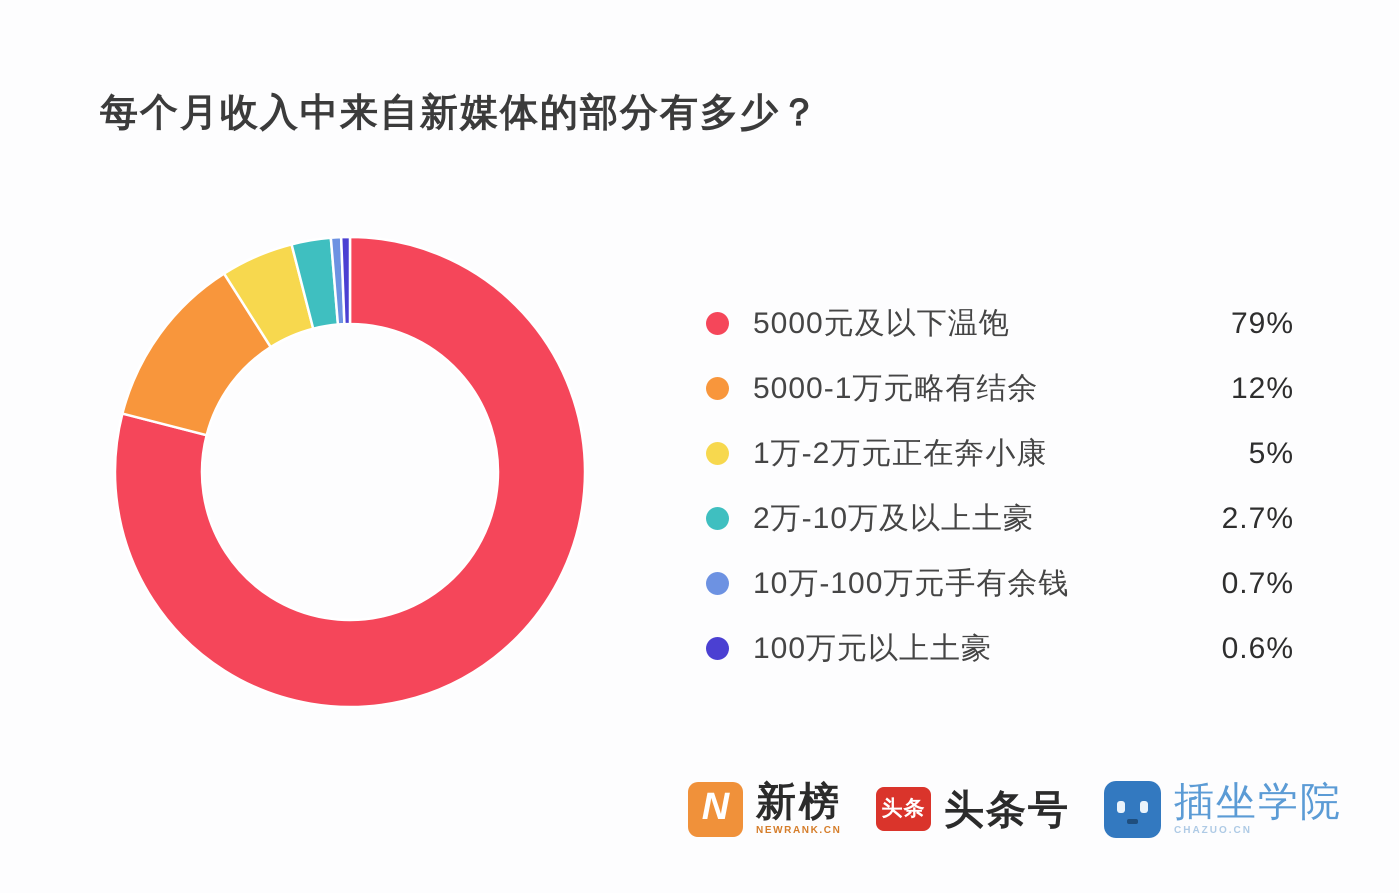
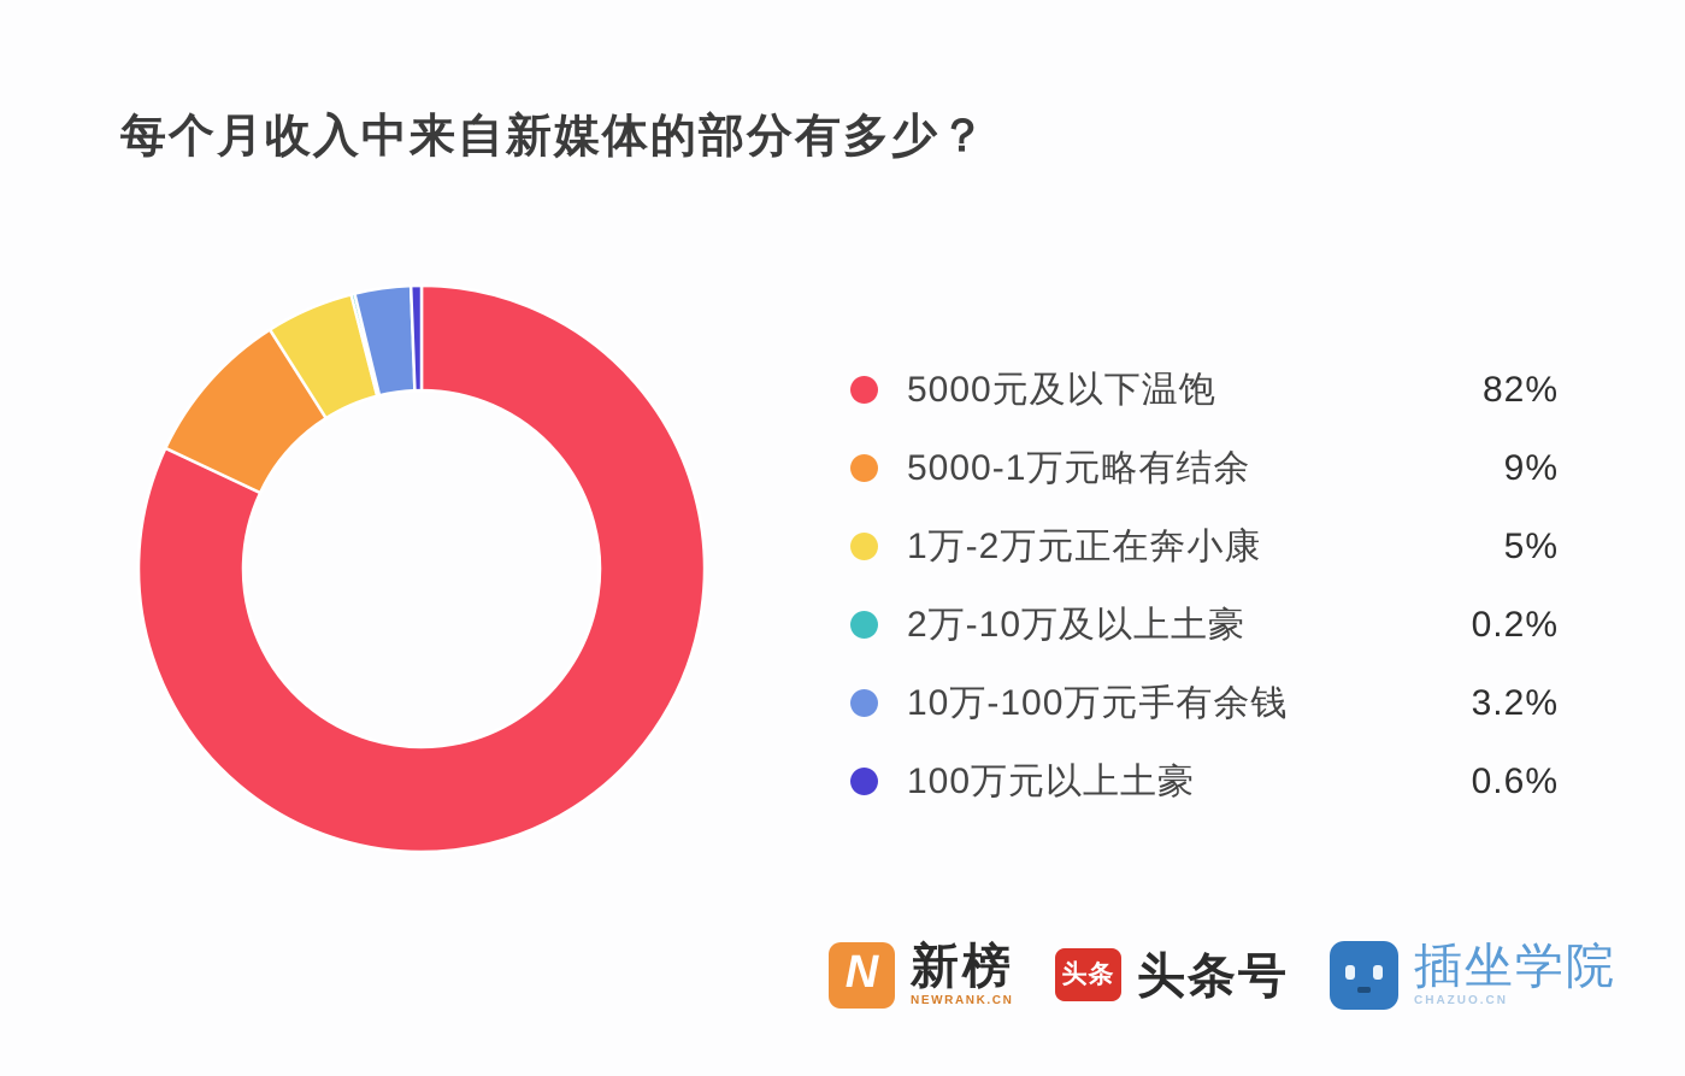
5000元及以下温饱: 79% -> 82%
5000-1万元略有结余: 12% -> 9%
2万-10万及以上土豪: 2.7% -> 0.2%
10万-100万元手有余钱: 0.7% -> 3.2%
